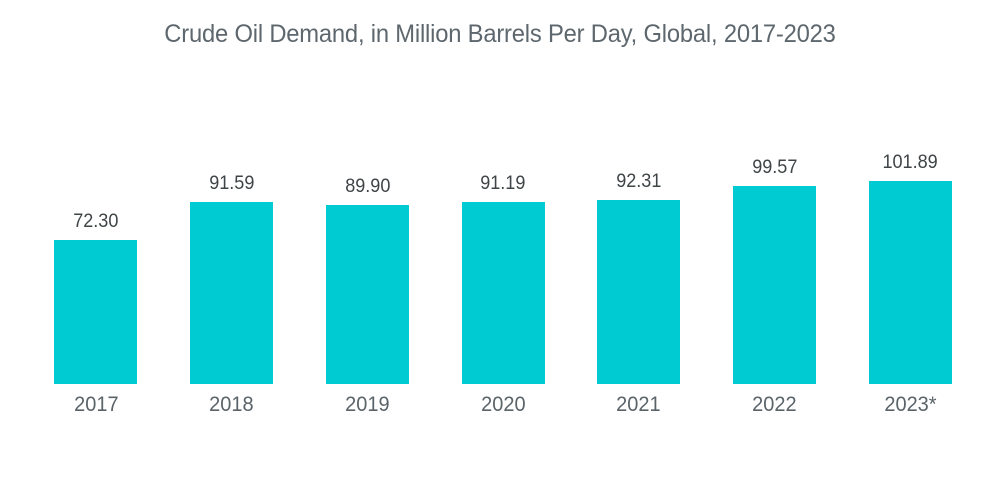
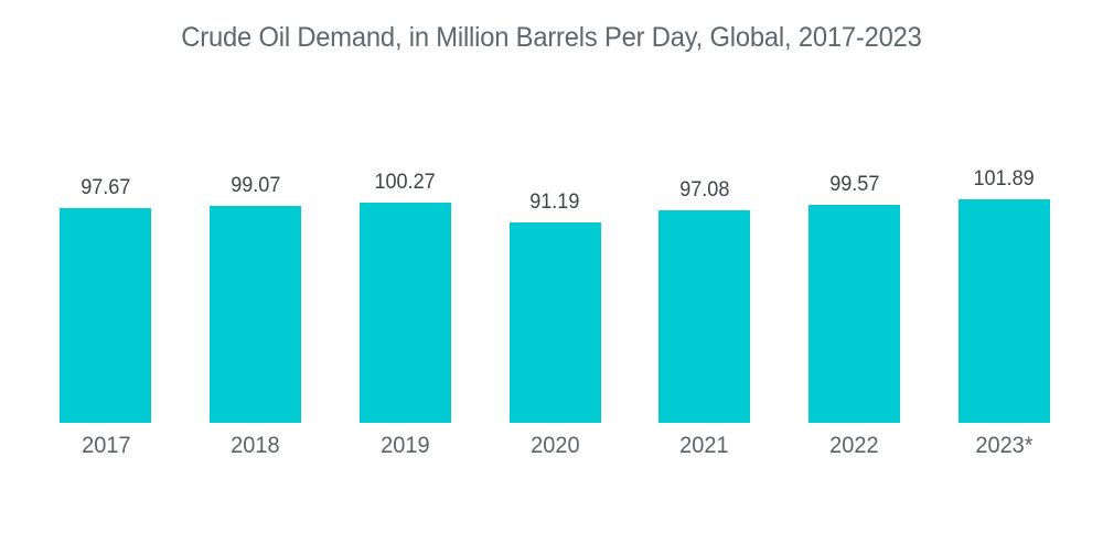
2017: 72.30 -> 97.67
2018: 91.59 -> 99.07
2019: 89.90 -> 100.27
2021: 92.31 -> 97.08
